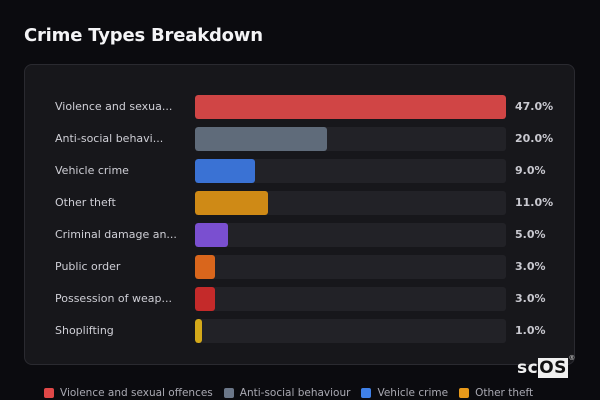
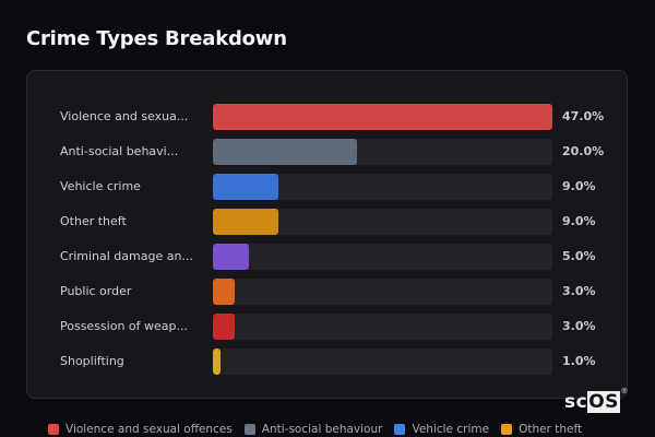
Other theft: 11.0% -> 9.0%
